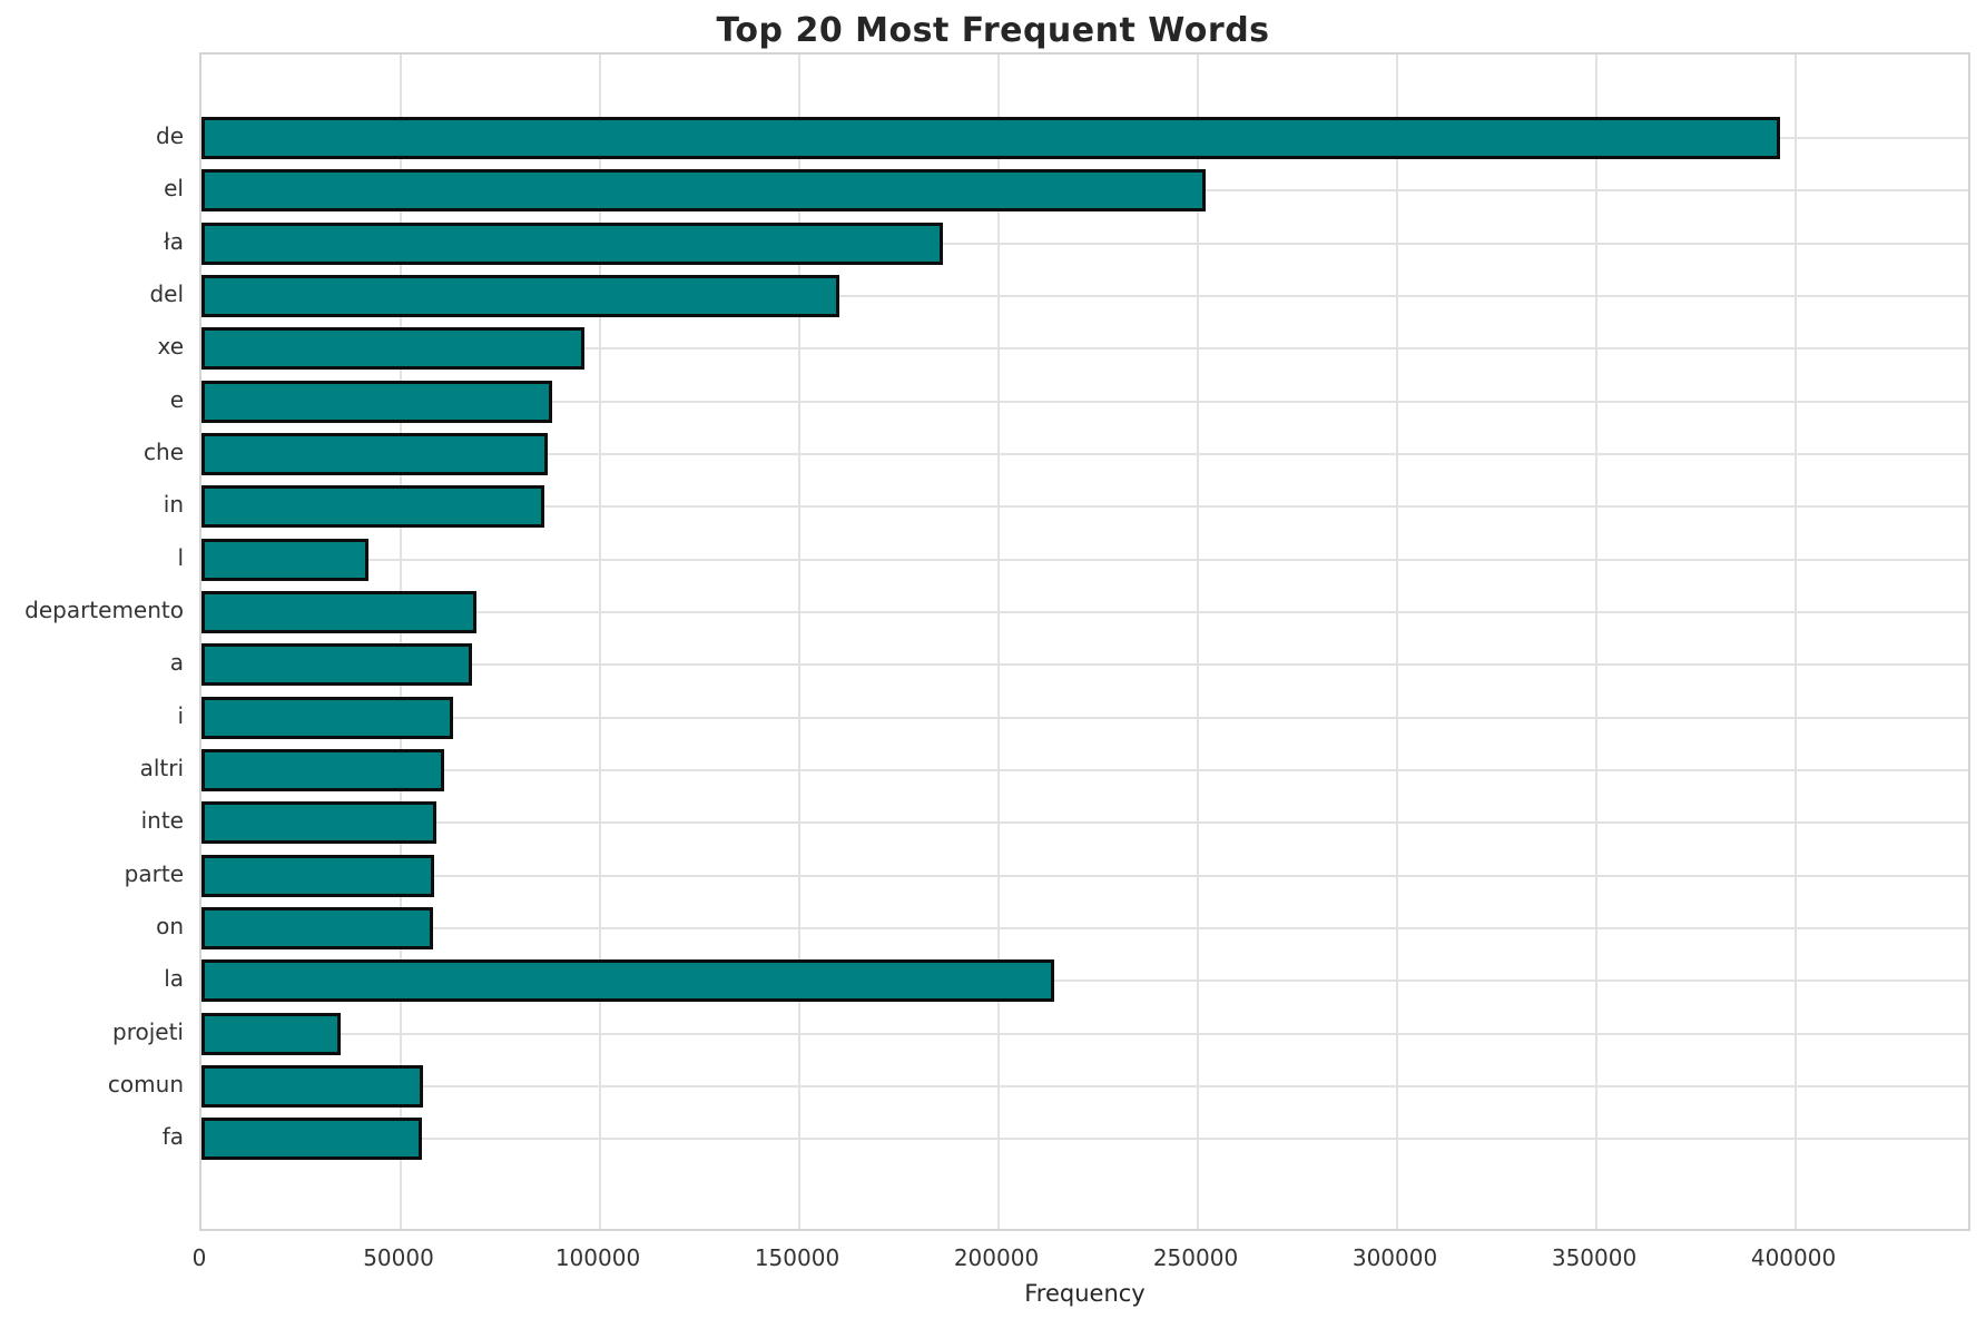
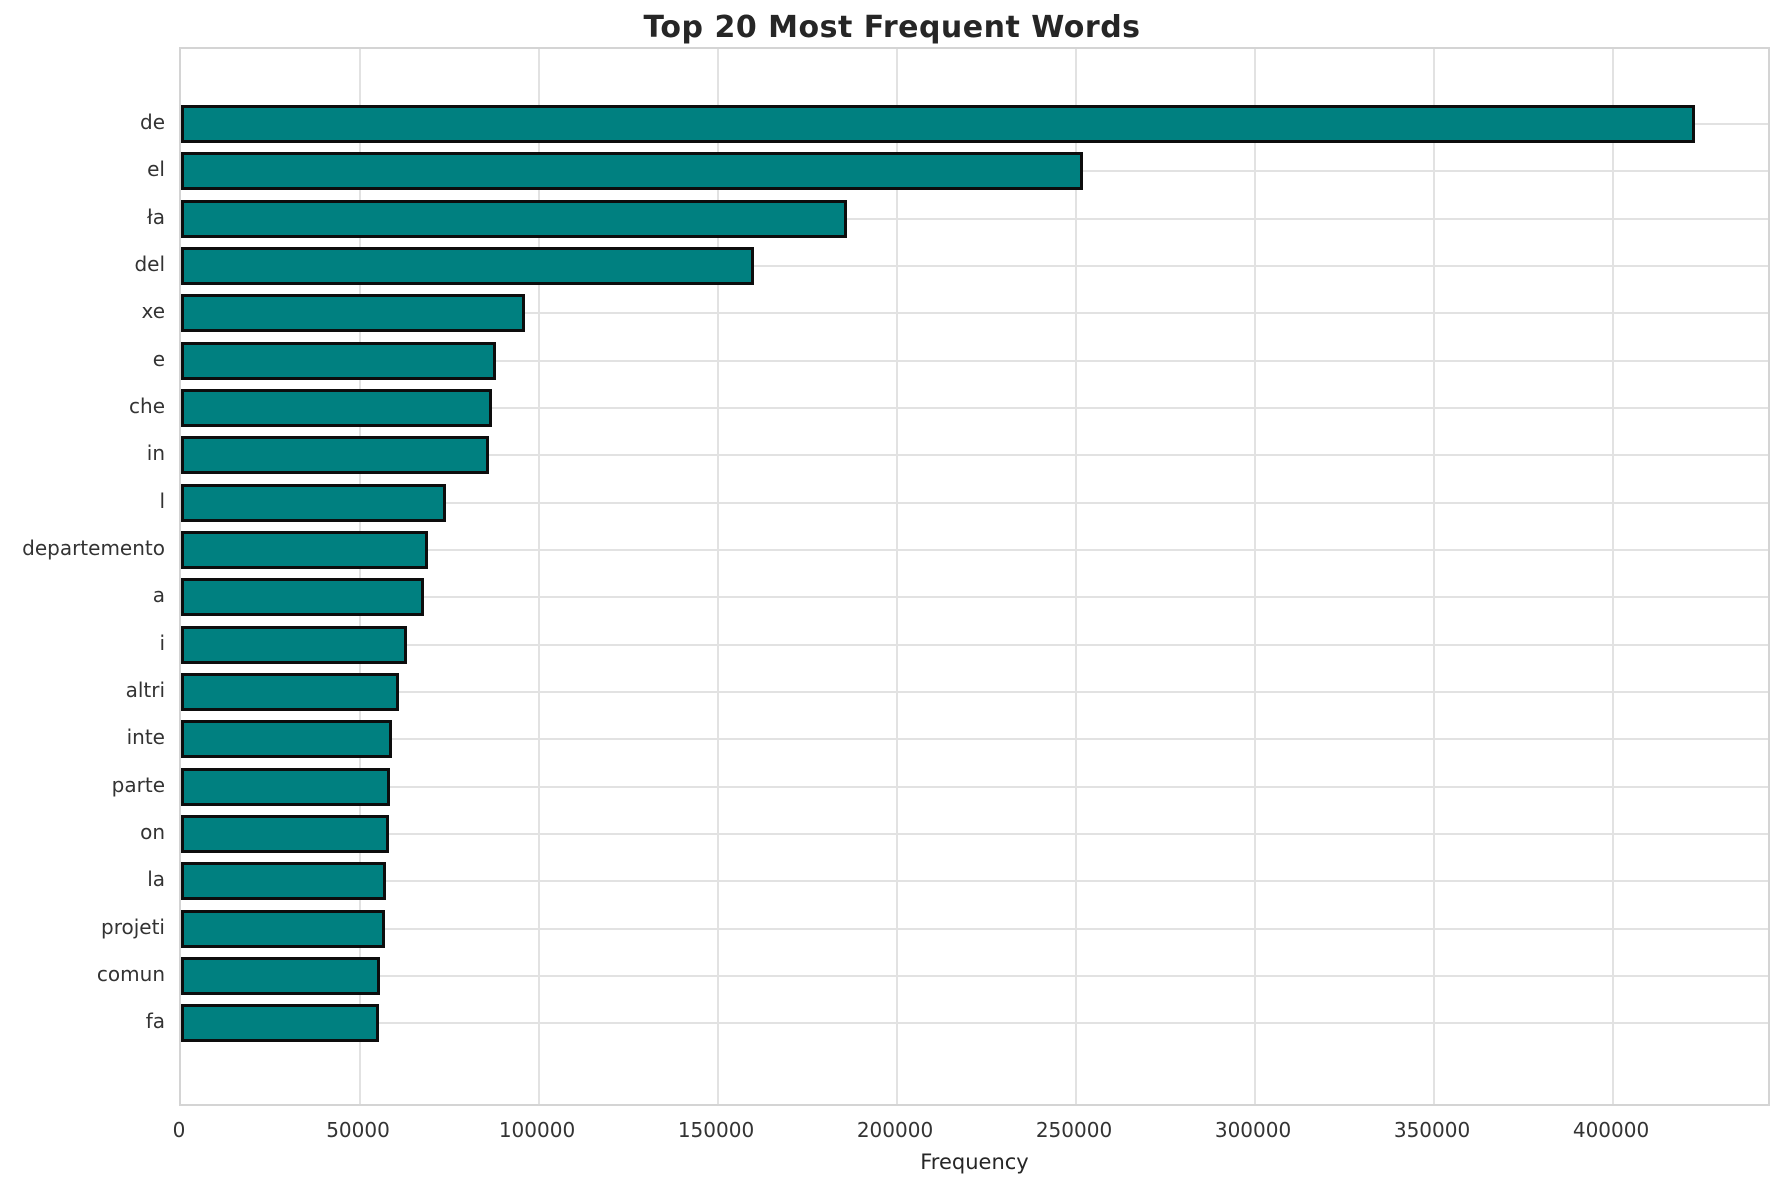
de: 396000 -> 423000
l: 42000 -> 74000
la: 214000 -> 57000
projeti: 35000 -> 57000
